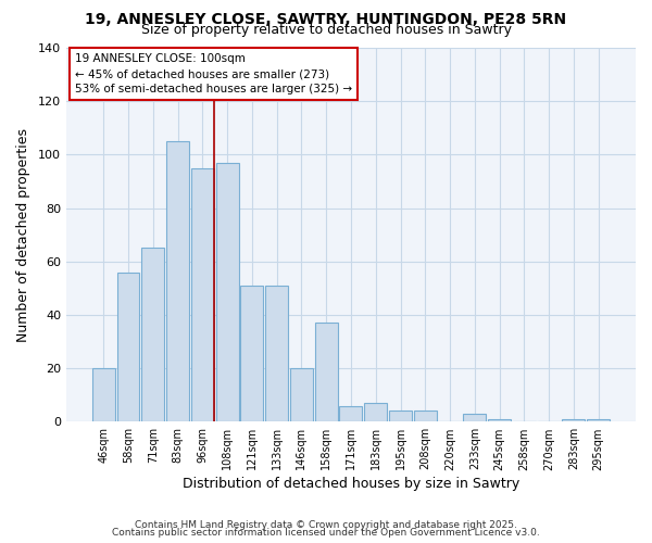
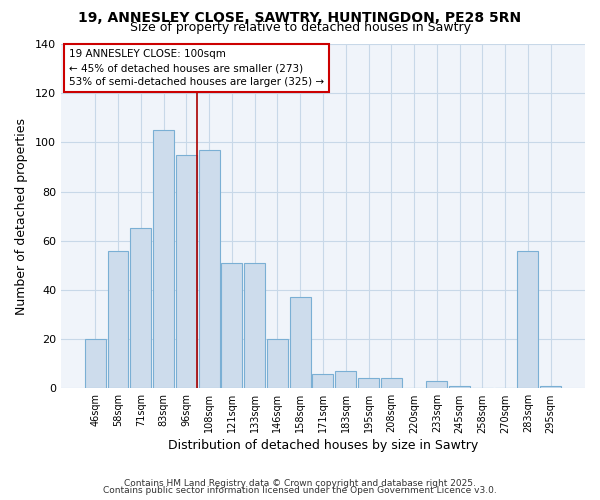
283sqm: 1 -> 56
